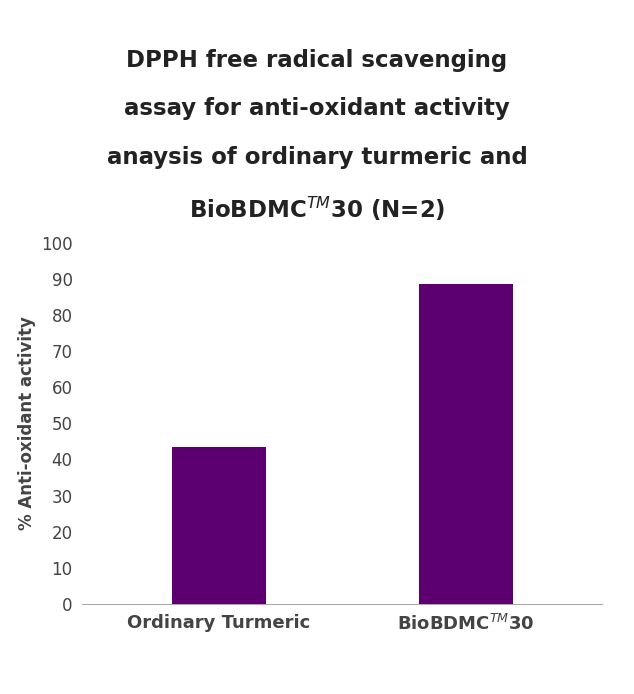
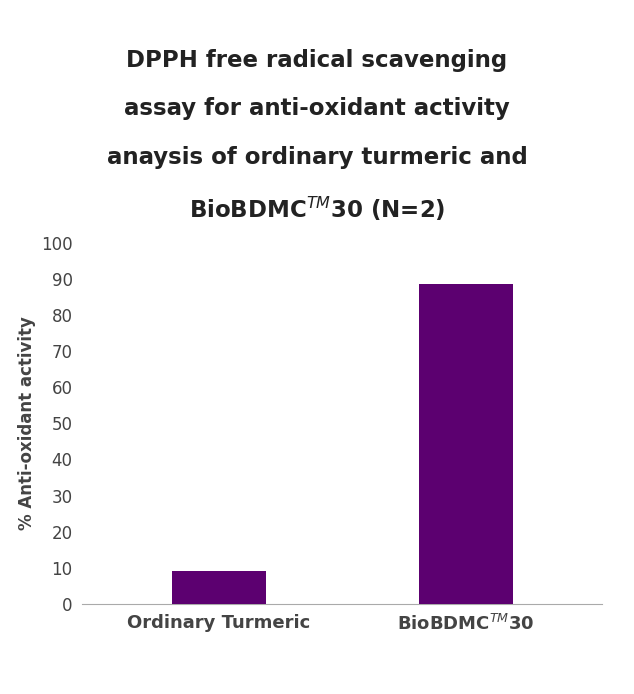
Ordinary Turmeric: 43.5 -> 9.0
